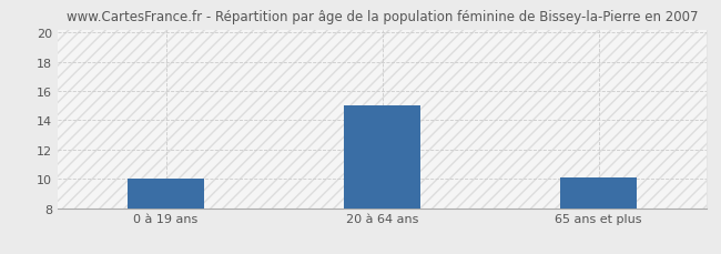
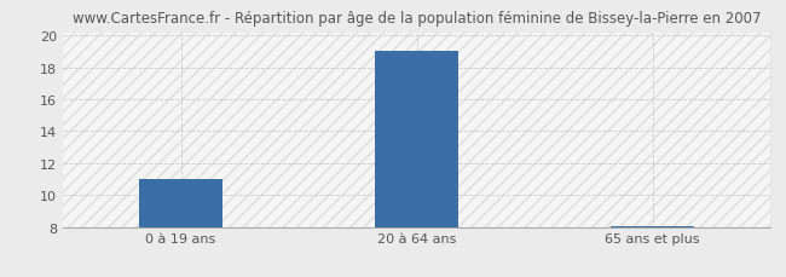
0 à 19 ans: 10.0 -> 11.0
20 à 64 ans: 15.0 -> 19.0
65 ans et plus: 10.1 -> 8.1
